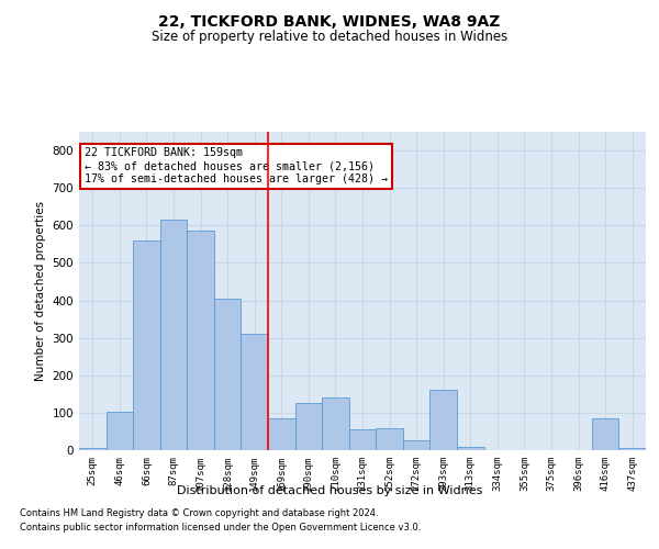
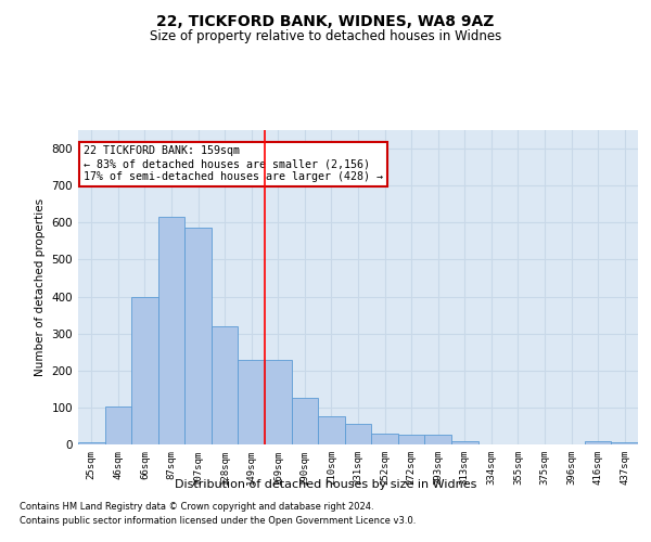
66sqm: 560 -> 400
128sqm: 405 -> 320
149sqm: 310 -> 230
169sqm: 85 -> 230
210sqm: 140 -> 75
252sqm: 60 -> 30
293sqm: 160 -> 25
416sqm: 85 -> 10
